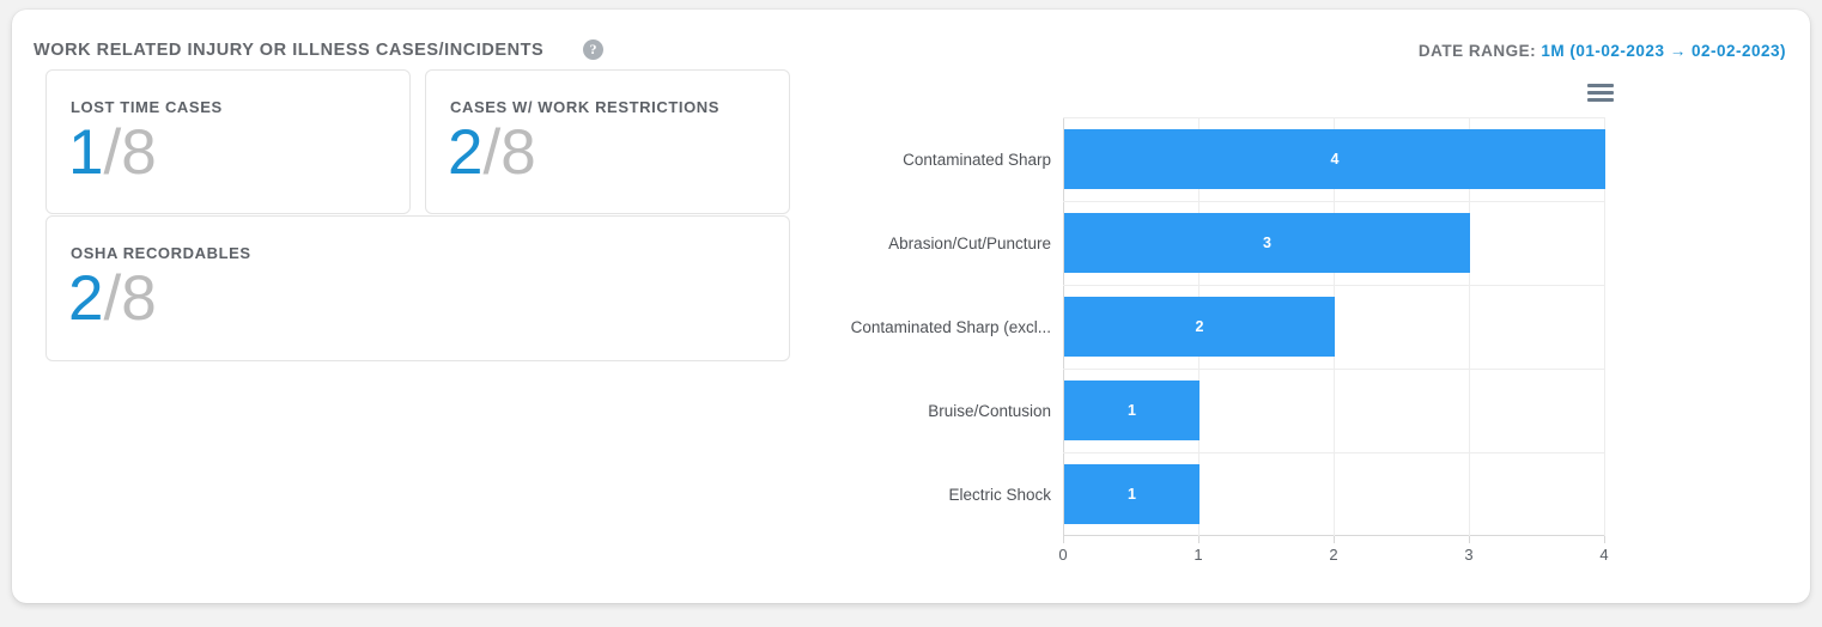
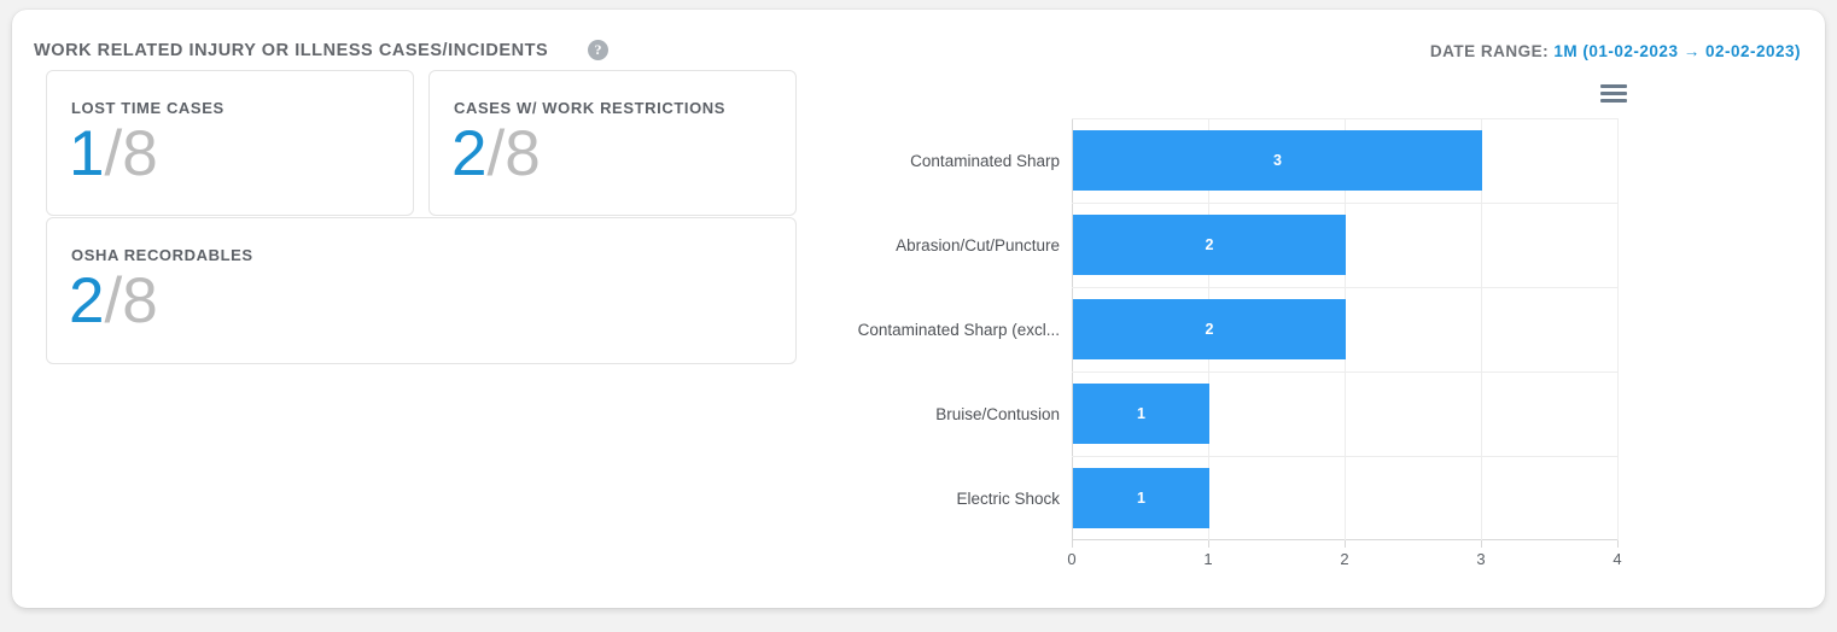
Contaminated Sharp: 4 -> 3
Abrasion/Cut/Puncture: 3 -> 2
